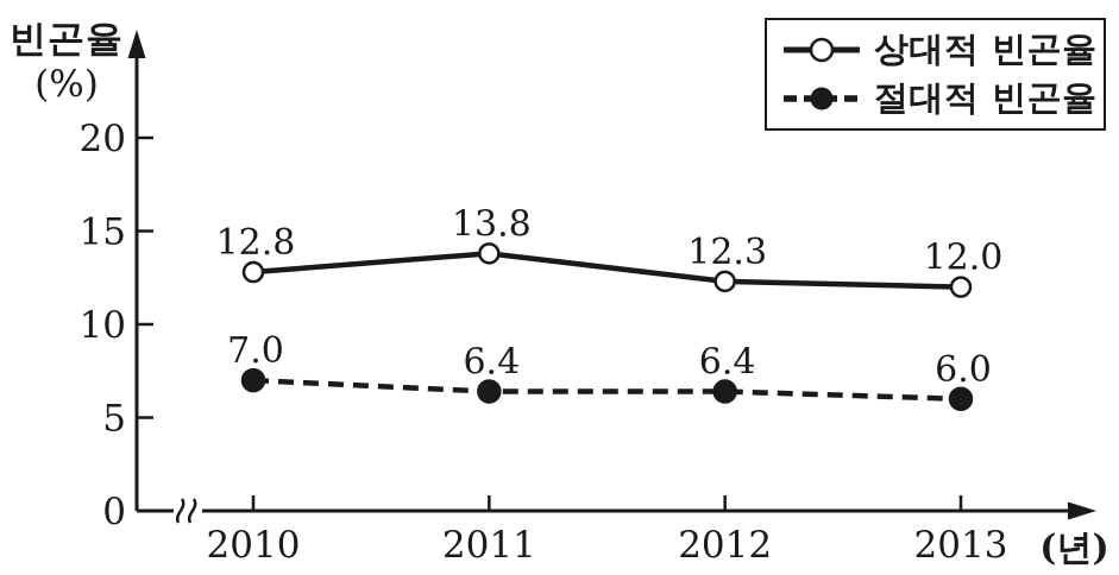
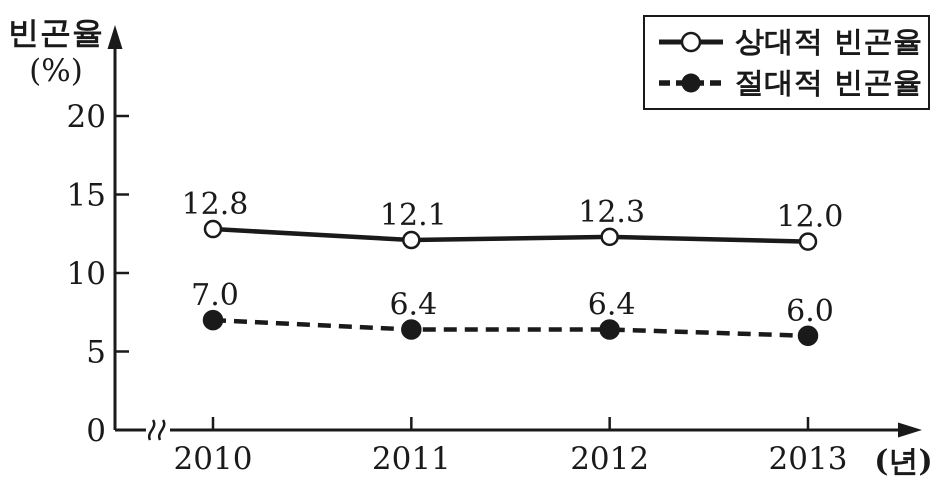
상대적 빈곤율/2011: 13.8 -> 12.1
